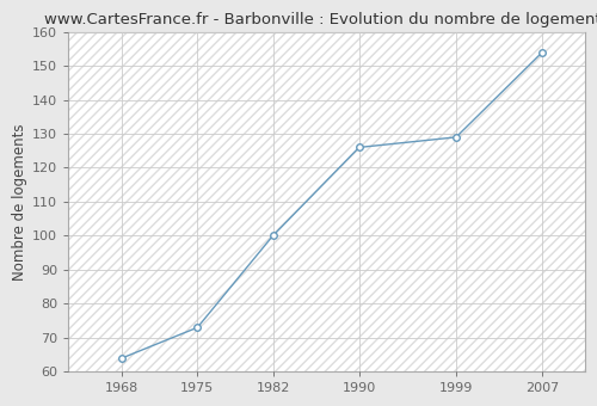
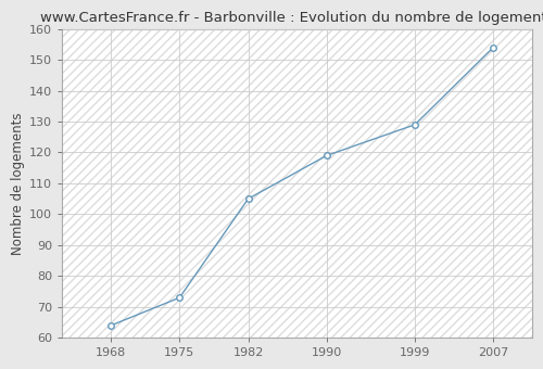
1982: 100 -> 105
1990: 126 -> 119
